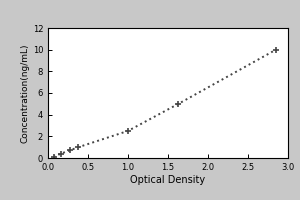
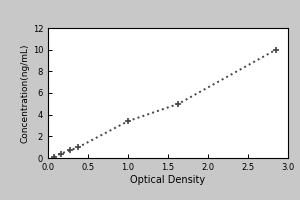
1.0: 2.5 -> 3.4
